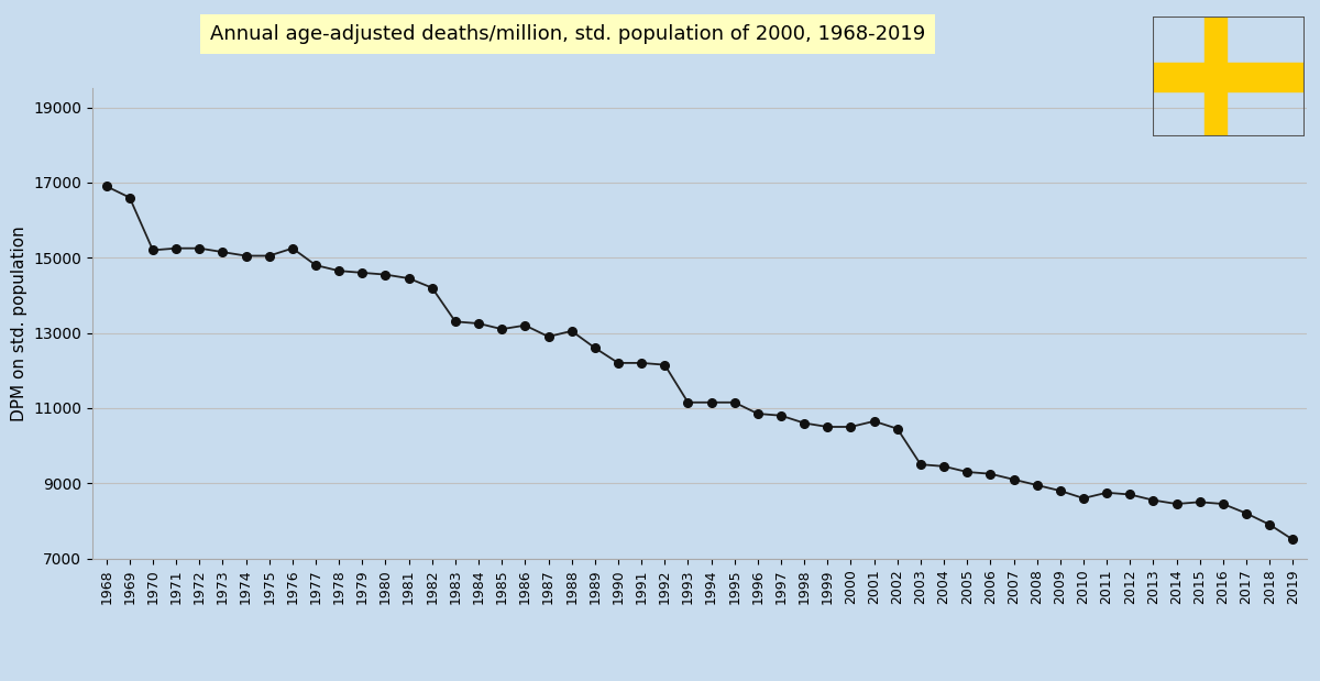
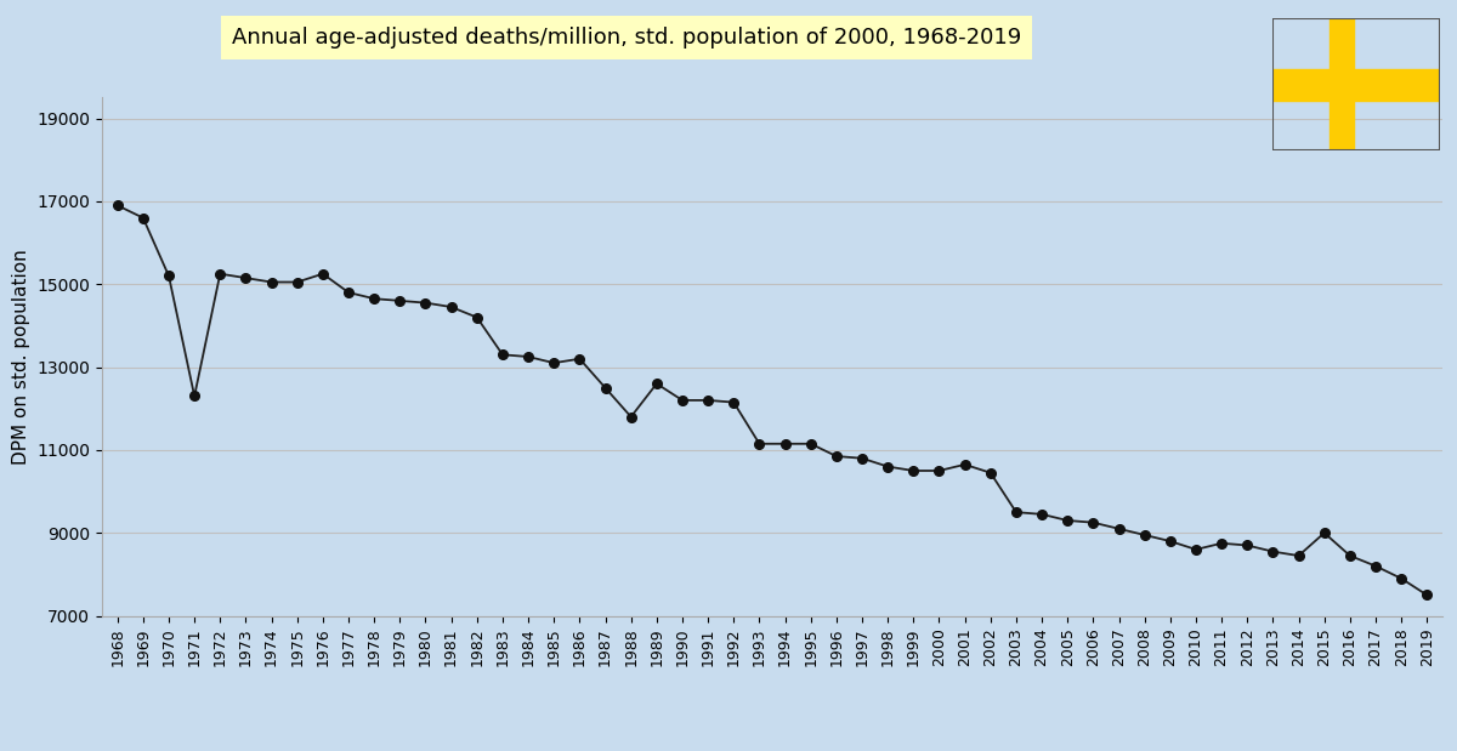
1971: 15250 -> 12300
1987: 12900 -> 12500
1988: 13050 -> 11800
2015: 8500 -> 9000
